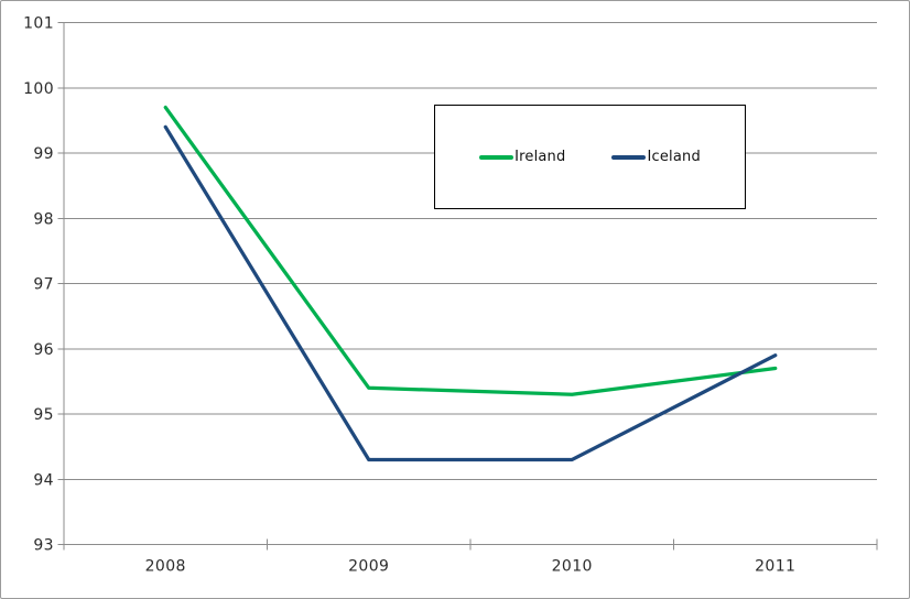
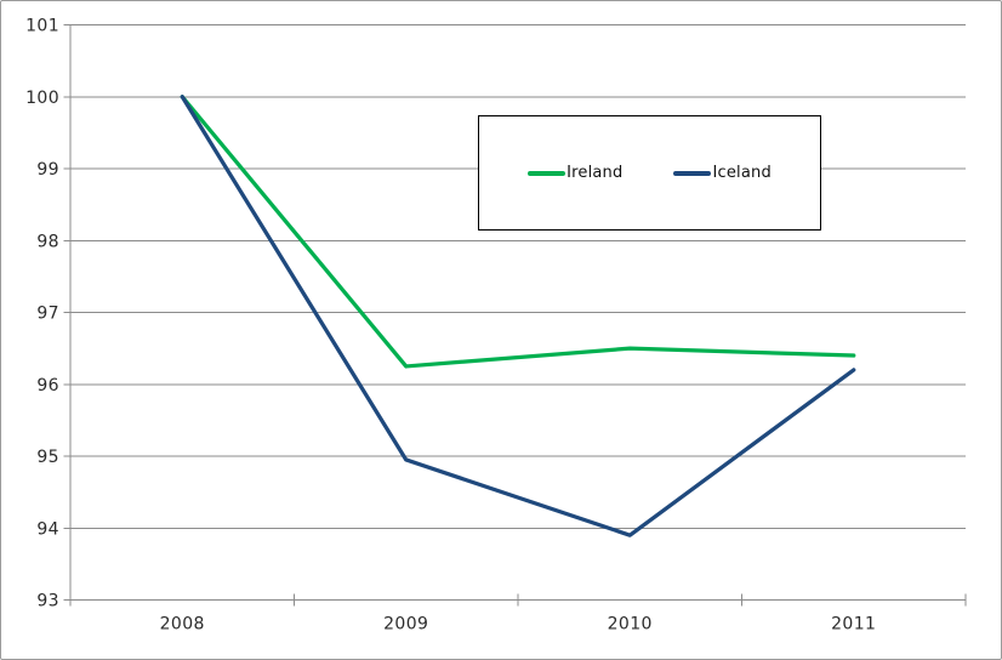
Ireland/2008: 99.7 -> 100.0
Iceland/2008: 99.4 -> 100.0
Ireland/2009: 95.4 -> 96.2
Iceland/2009: 94.3 -> 95.0
Ireland/2010: 95.3 -> 96.5
Iceland/2010: 94.3 -> 93.9
Ireland/2011: 95.7 -> 96.4
Iceland/2011: 95.9 -> 96.2
